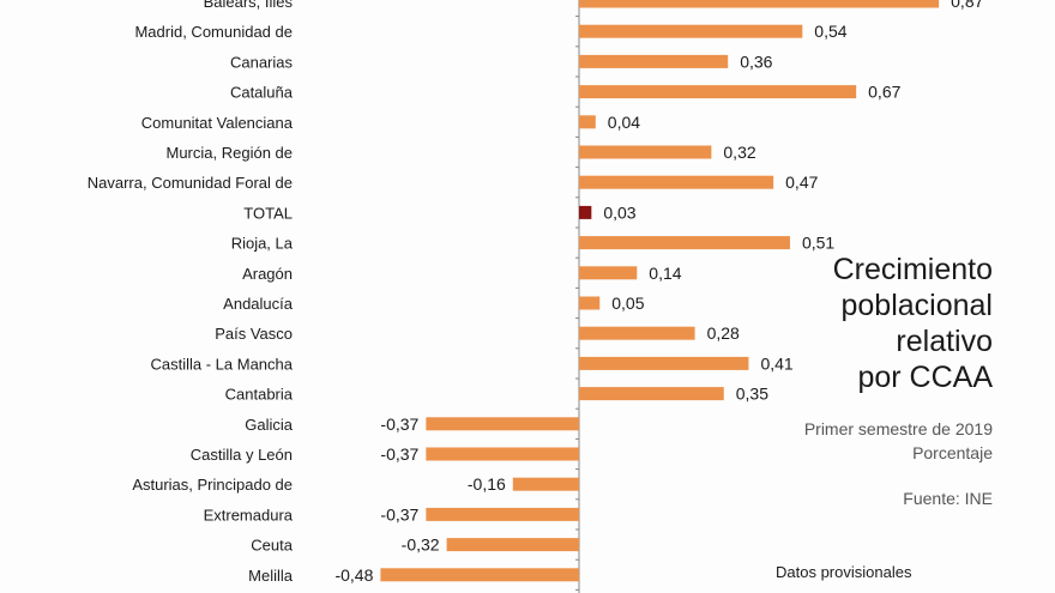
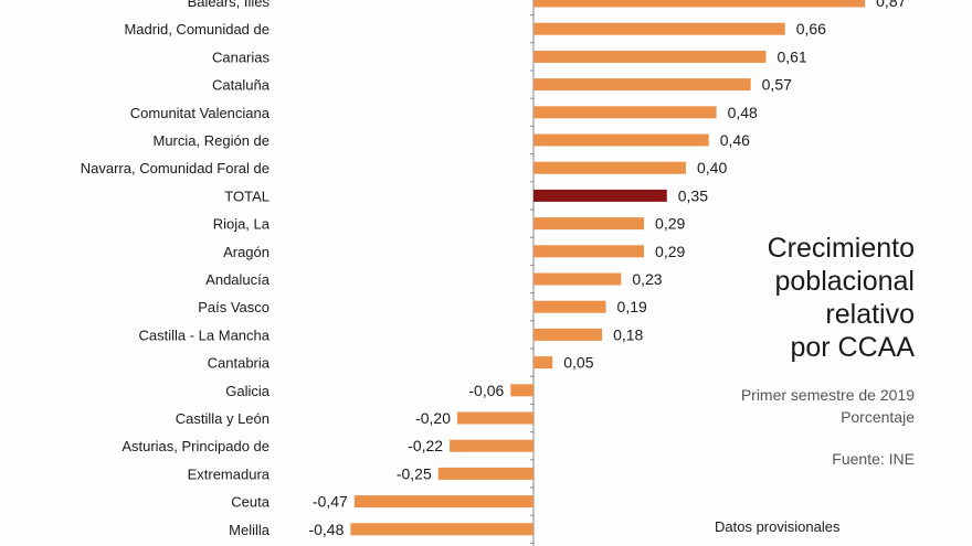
Madrid, Comunidad de: 0,54 -> 0,66
Canarias: 0,36 -> 0,61
Cataluña: 0,67 -> 0,57
Comunitat Valenciana: 0,04 -> 0,48
Murcia, Región de: 0,32 -> 0,46
Navarra, Comunidad Foral de: 0,47 -> 0,40
TOTAL: 0,03 -> 0,35
Rioja, La: 0,51 -> 0,29
Aragón: 0,14 -> 0,29
Andalucía: 0,05 -> 0,23
País Vasco: 0,28 -> 0,19
Castilla - La Mancha: 0,41 -> 0,18
Cantabria: 0,35 -> 0,05
Galicia: -0,37 -> -0,06
Castilla y León: -0,37 -> -0,20
Asturias, Principado de: -0,16 -> -0,22
Extremadura: -0,37 -> -0,25
Ceuta: -0,32 -> -0,47
